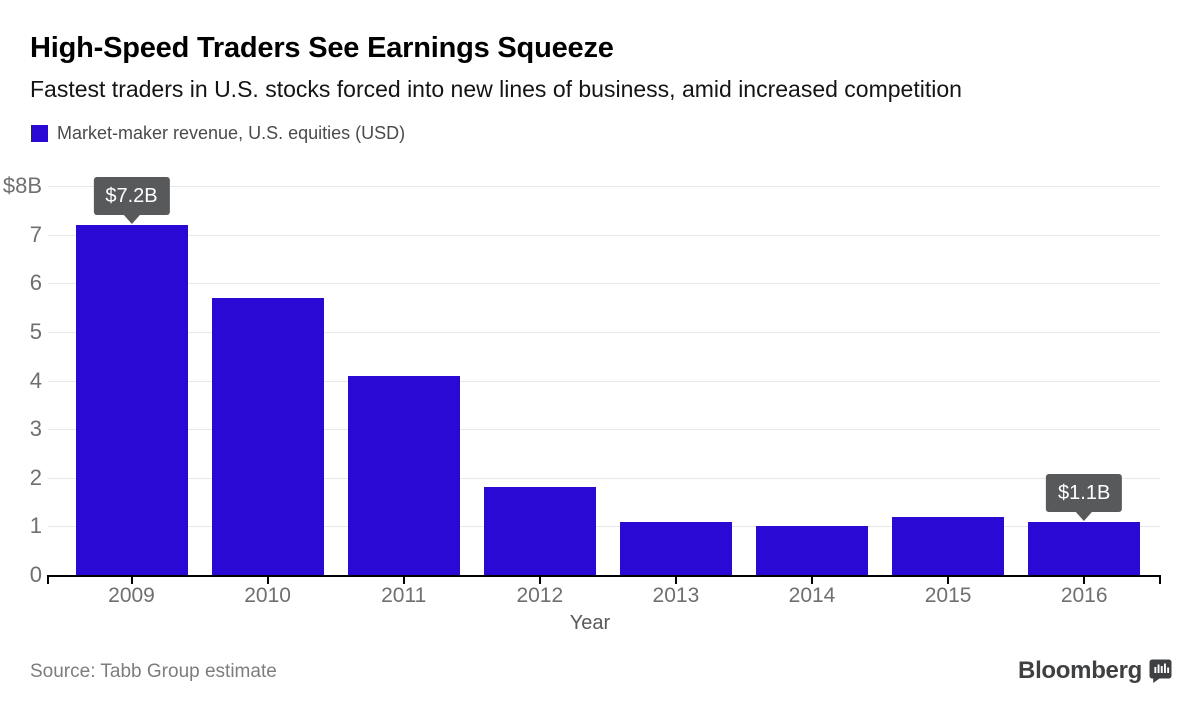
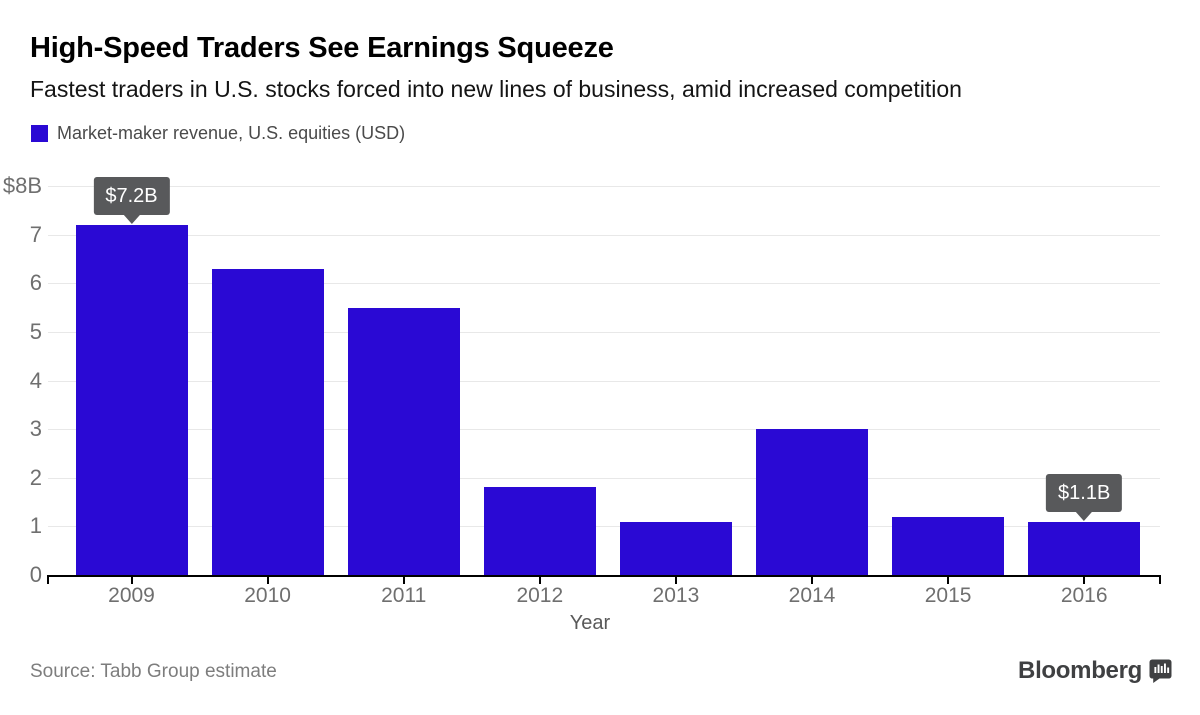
2010: $5.7B -> $6.3B
2011: $4.1B -> $5.5B
2014: $1.0B -> $3.0B
